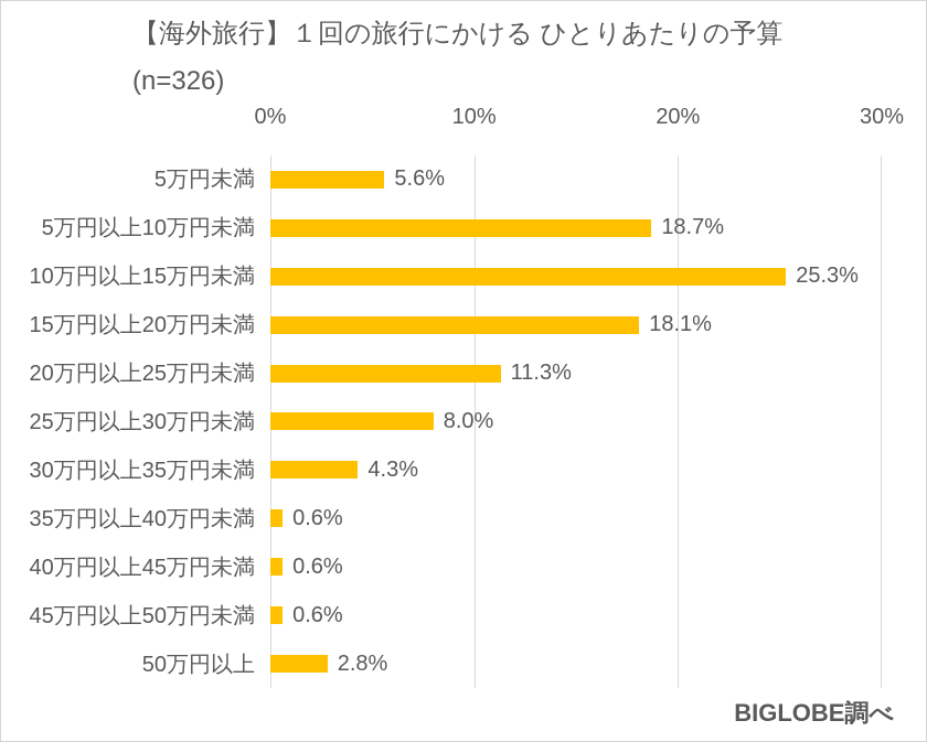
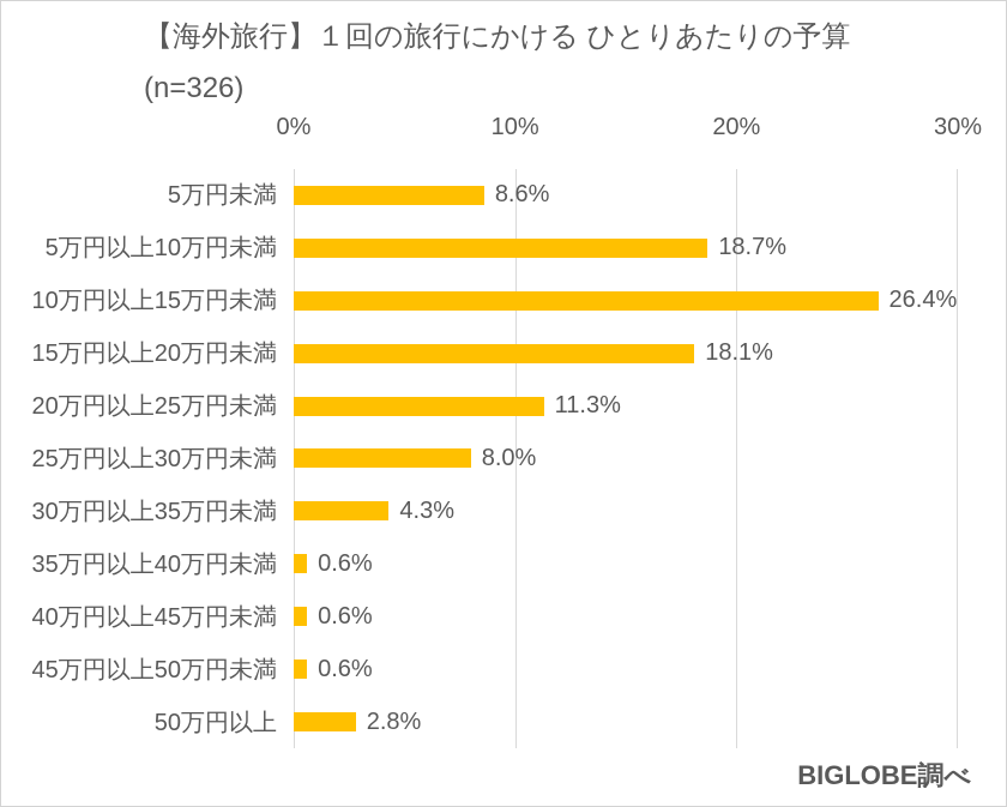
5万円未満: 5.6% -> 8.6%
10万円以上15万円未満: 25.3% -> 26.4%
